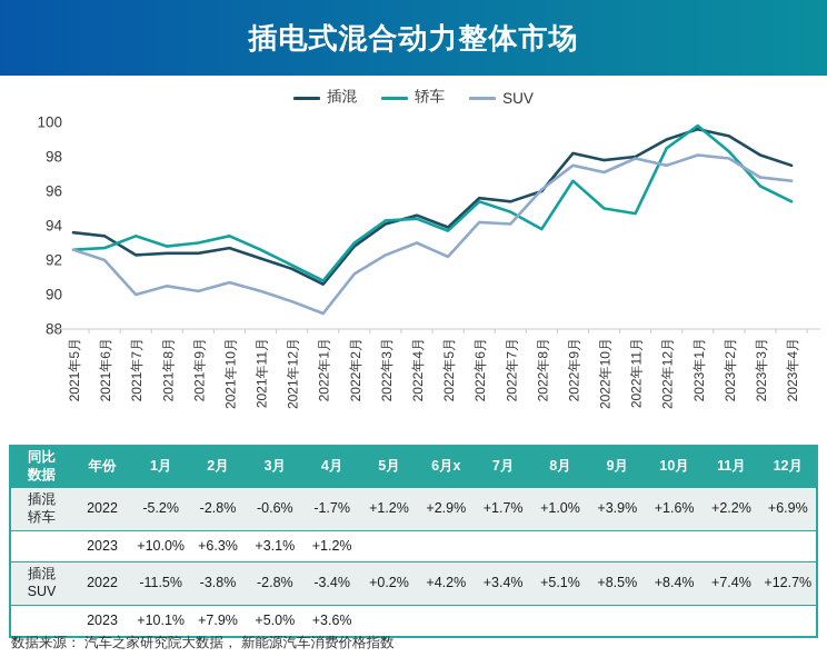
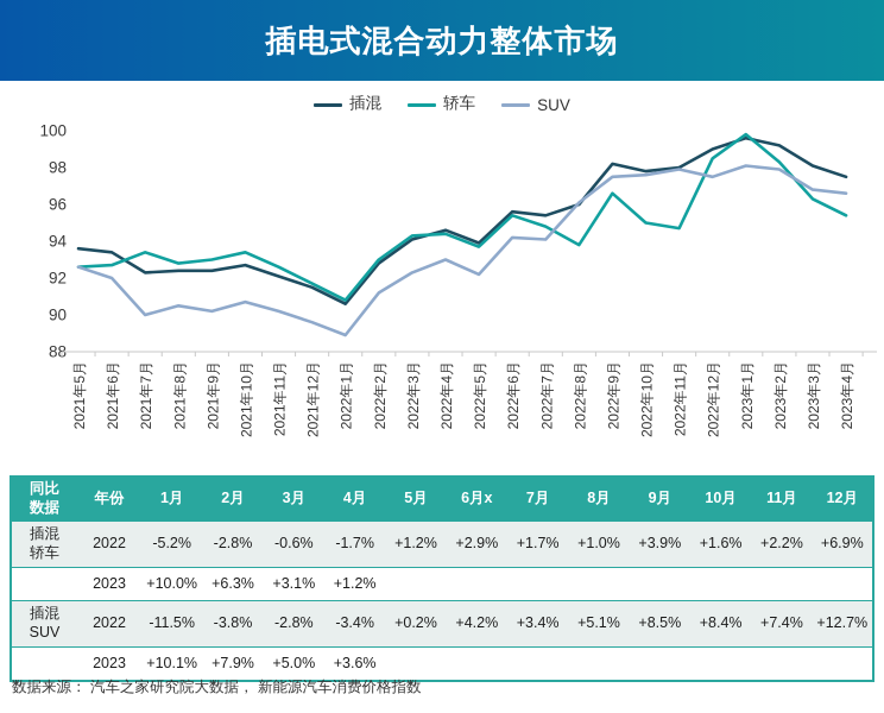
SUV/2022年10月: 97.1 -> 97.6
